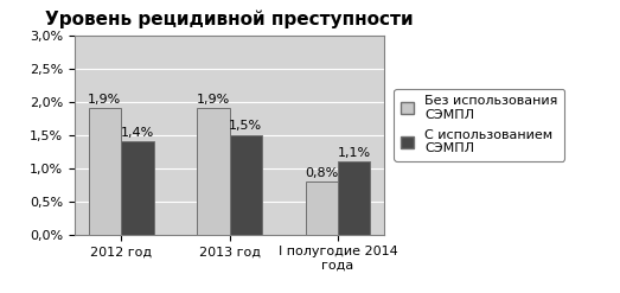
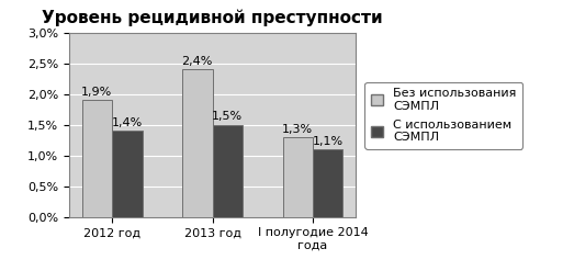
Без использования СЭМПЛ/2013 год: 1,9% -> 2,4%
Без использования СЭМПЛ/I полугодие 2014 года: 0,8% -> 1,3%
